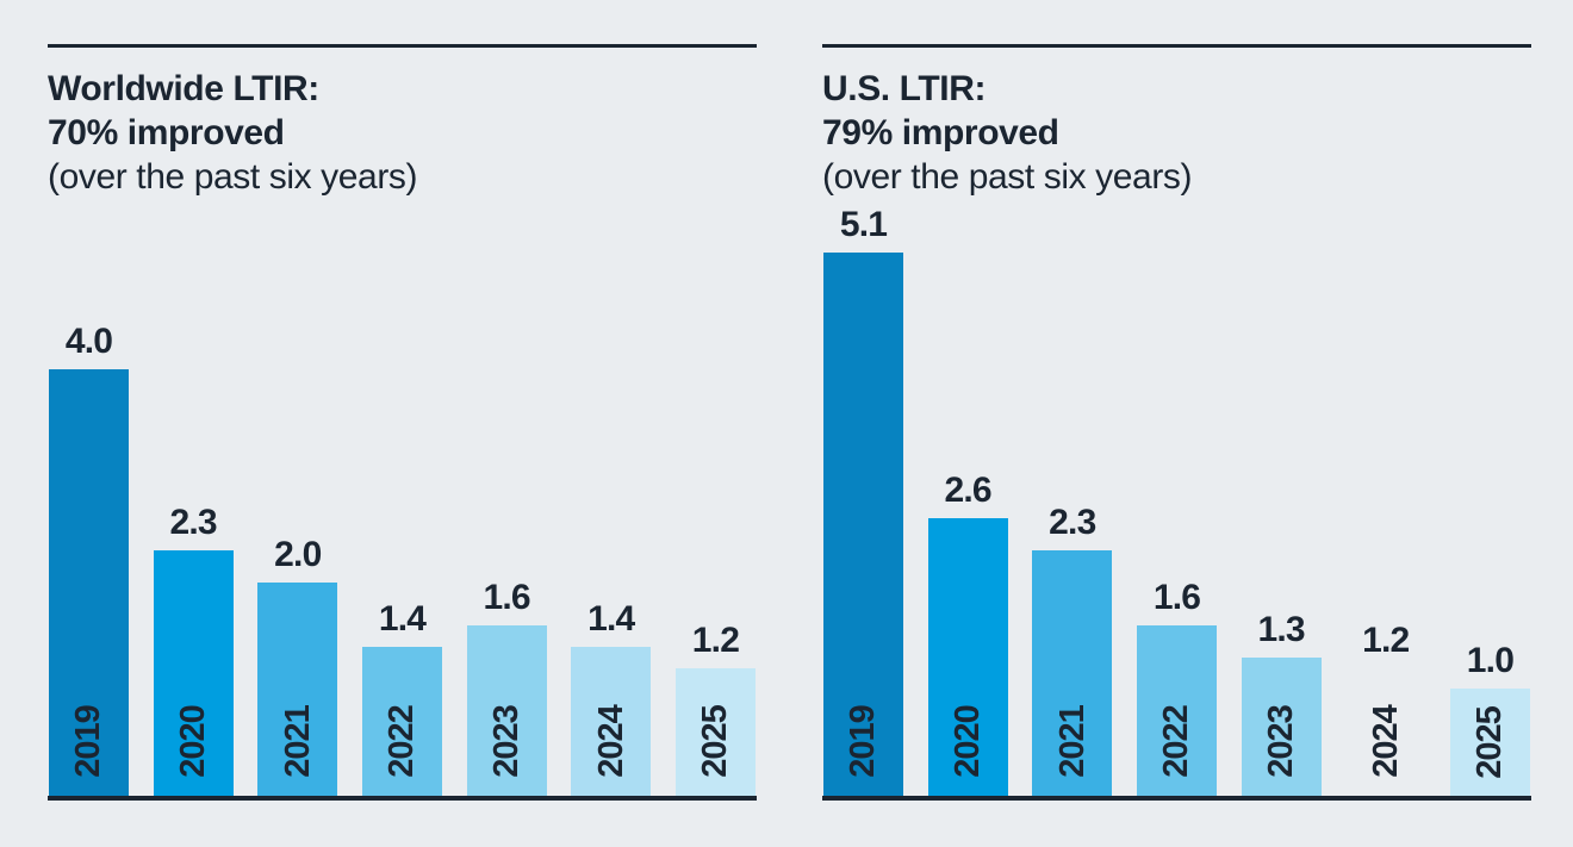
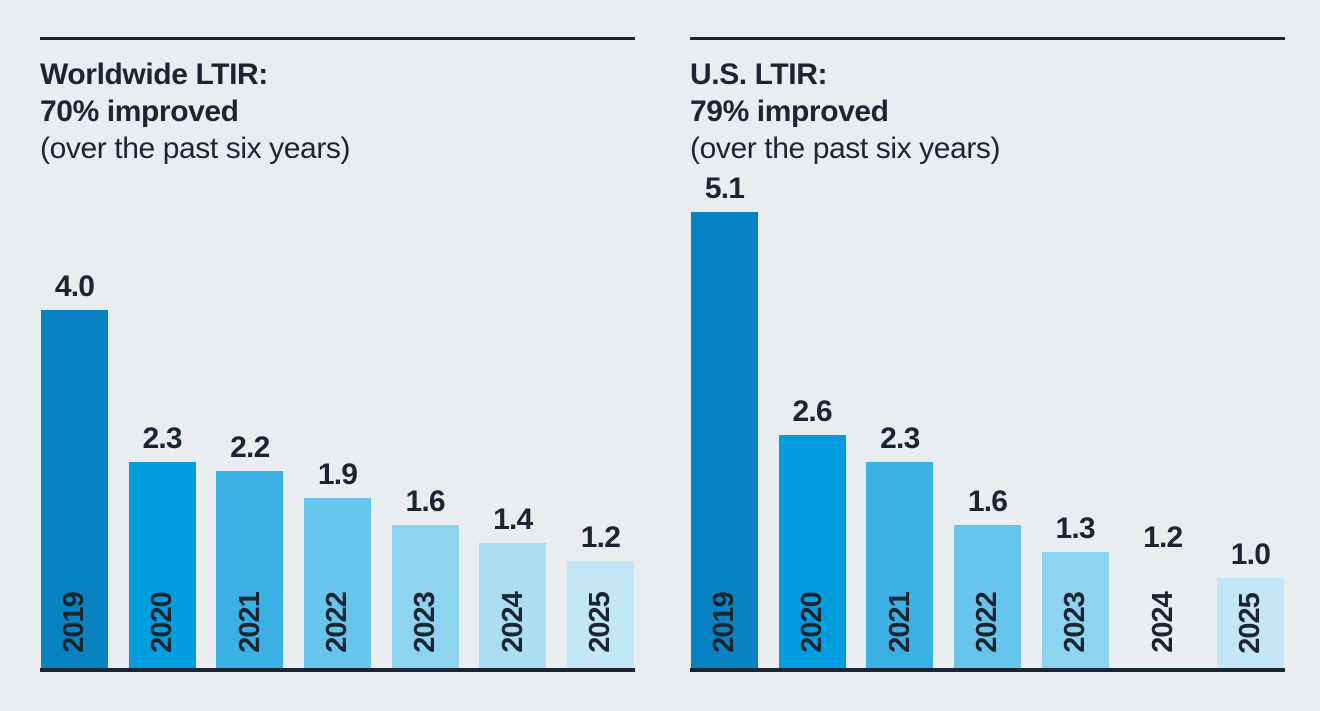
Worldwide LTIR:/2021: 2.0 -> 2.2
Worldwide LTIR:/2022: 1.4 -> 1.9
